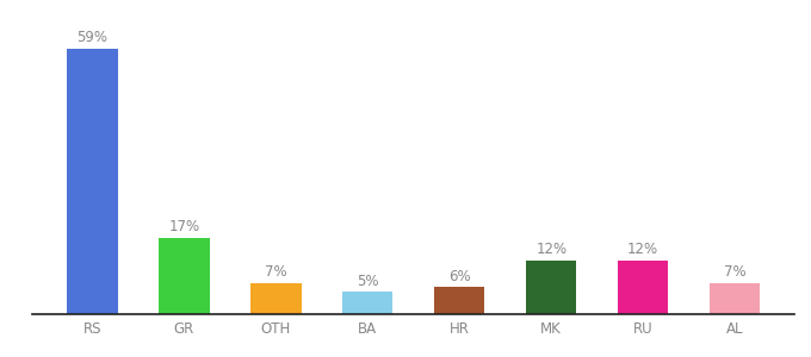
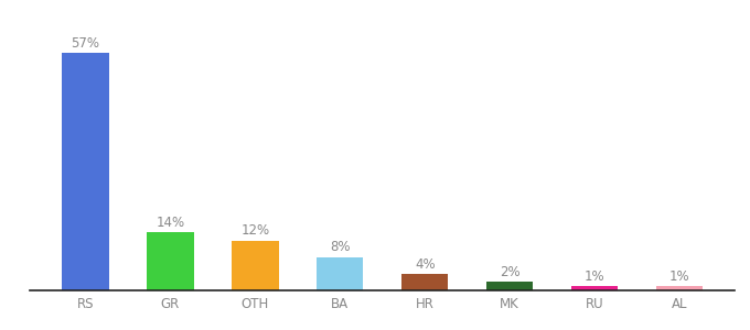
RS: 59% -> 57%
GR: 17% -> 14%
OTH: 7% -> 12%
BA: 5% -> 8%
HR: 6% -> 4%
MK: 12% -> 2%
RU: 12% -> 1%
AL: 7% -> 1%
